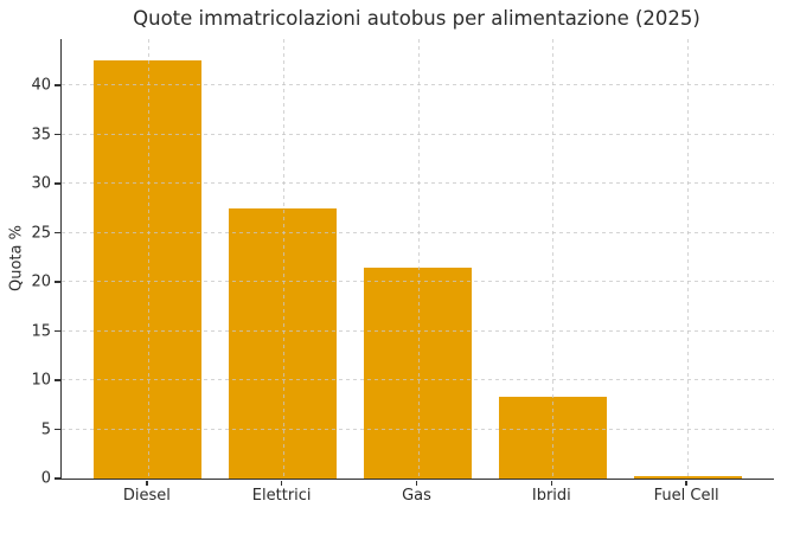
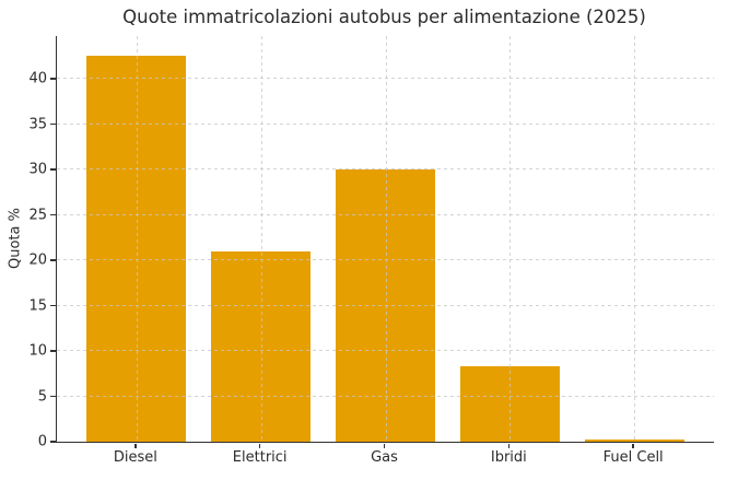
Elettrici: 28 -> 21
Gas: 22 -> 30
